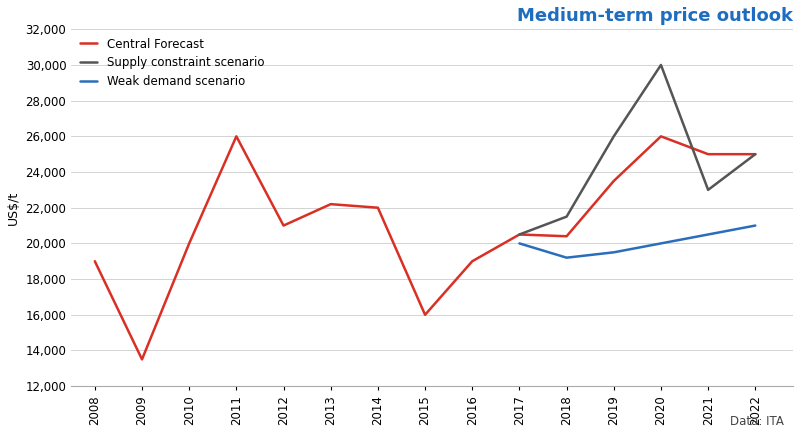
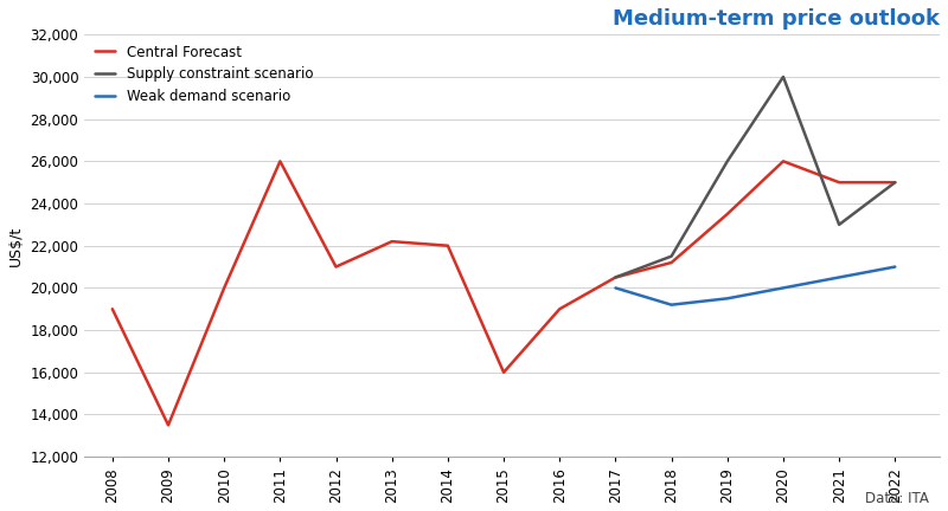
Central Forecast/2018: 20,400 -> 21,200
